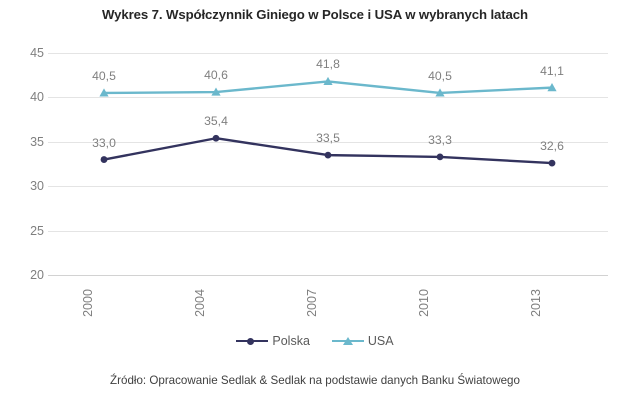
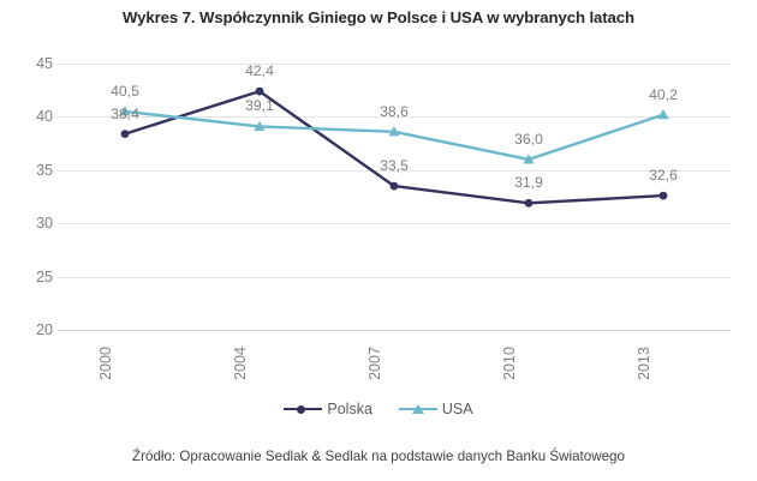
Polska/2000: 33,0 -> 38,4
Polska/2004: 35,4 -> 42,4
USA/2004: 40,6 -> 39,1
USA/2007: 41,8 -> 38,6
Polska/2010: 33,3 -> 31,9
USA/2010: 40,5 -> 36,0
USA/2013: 41,1 -> 40,2
